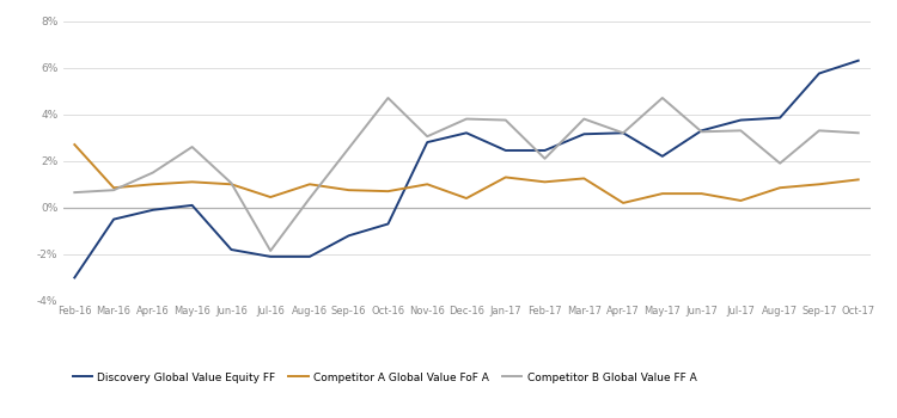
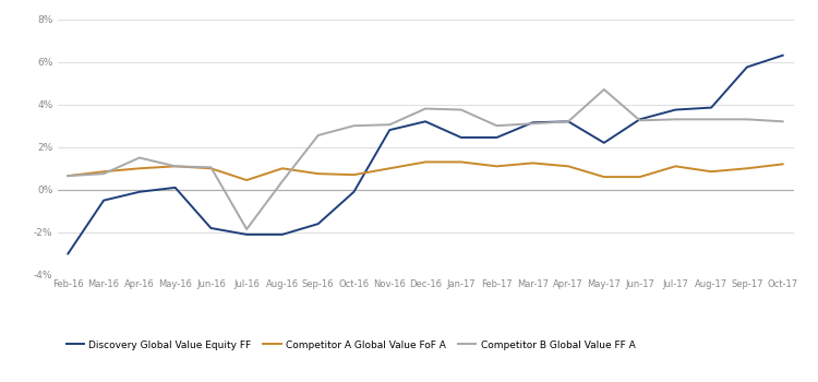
Competitor A Global Value FoF A/Feb-16: 2.7% -> 0.7%
Competitor B Global Value FF A/May-16: 2.6% -> 1.1%
Discovery Global Value Equity FF/Sep-16: -1.2% -> -1.6%
Discovery Global Value Equity FF/Oct-16: -0.7% -> -0.1%
Competitor B Global Value FF A/Oct-16: 4.7% -> 3.0%
Competitor A Global Value FoF A/Dec-16: 0.4% -> 1.3%
Competitor B Global Value FF A/Feb-17: 2.1% -> 3.0%
Competitor B Global Value FF A/Mar-17: 3.8% -> 3.1%
Competitor A Global Value FoF A/Apr-17: 0.2% -> 1.1%
Competitor A Global Value FoF A/Jul-17: 0.3% -> 1.1%
Competitor B Global Value FF A/Aug-17: 1.9% -> 3.3%
